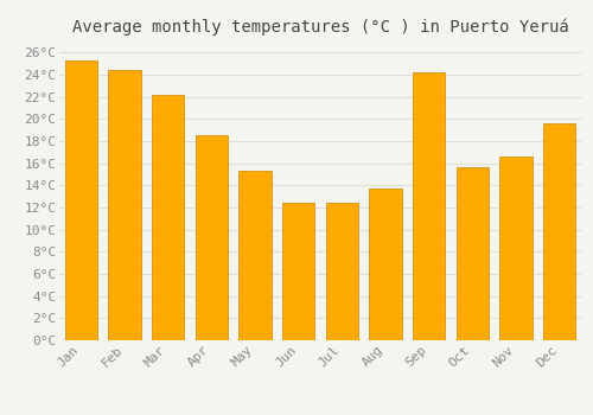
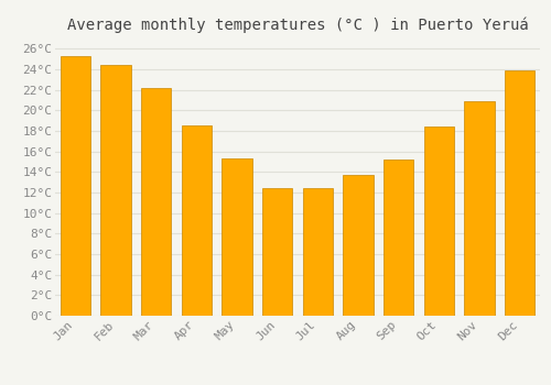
Sep: 24.2°C -> 15.2°C
Oct: 15.6°C -> 18.4°C
Nov: 16.6°C -> 20.9°C
Dec: 19.6°C -> 23.9°C
